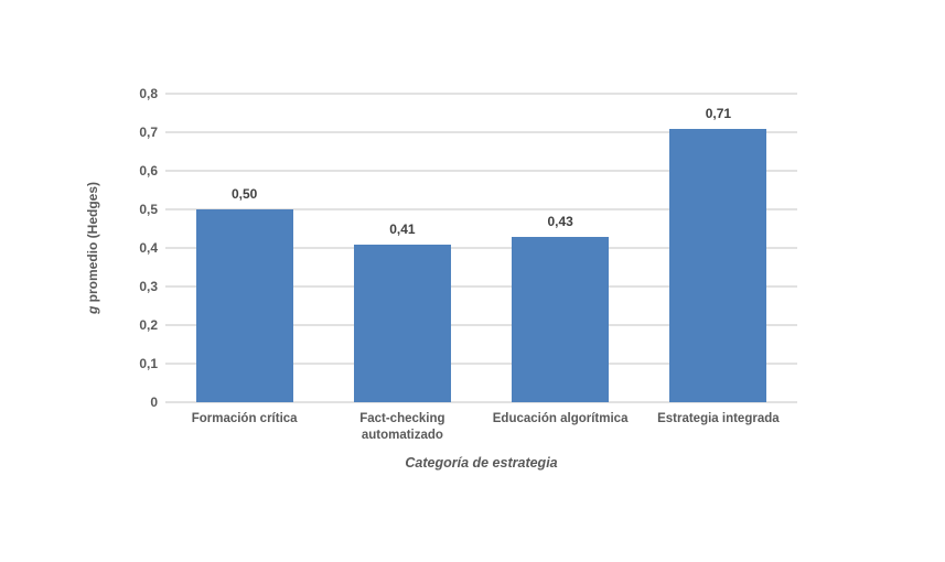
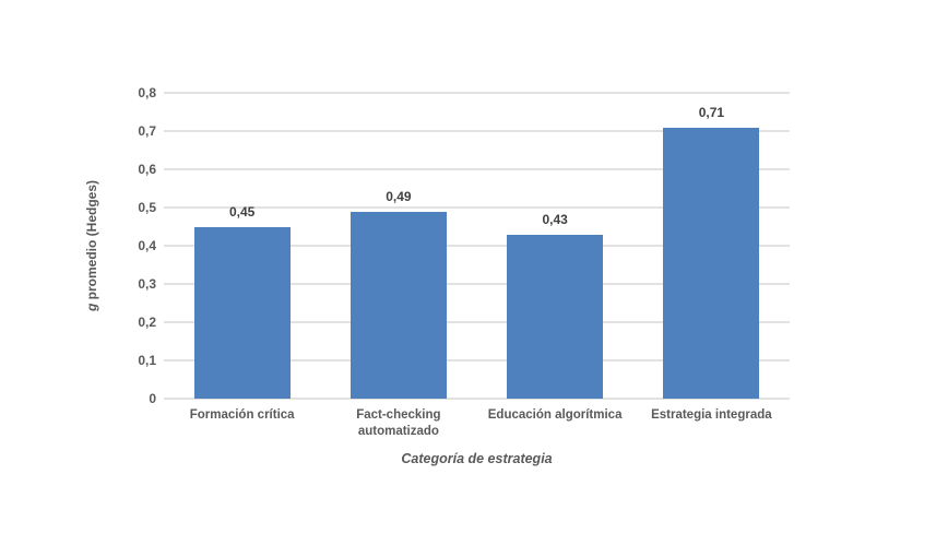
Formación crítica: 0,50 -> 0,45
Fact-checking automatizado: 0,41 -> 0,49
